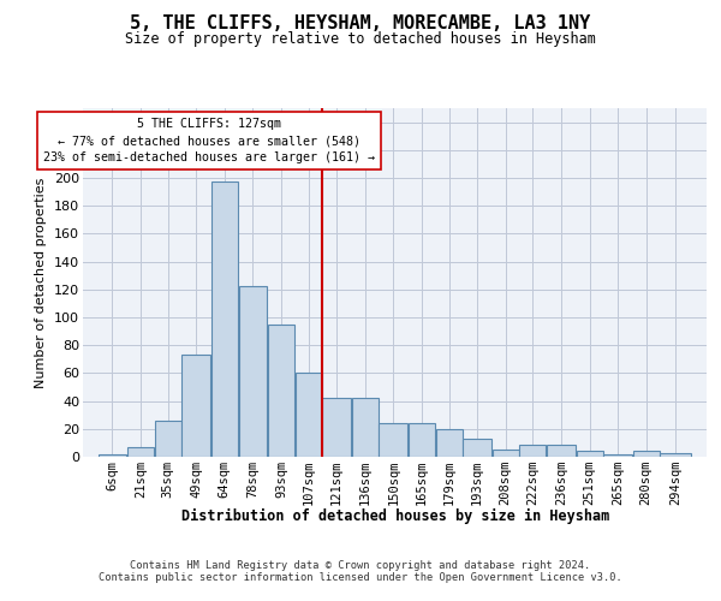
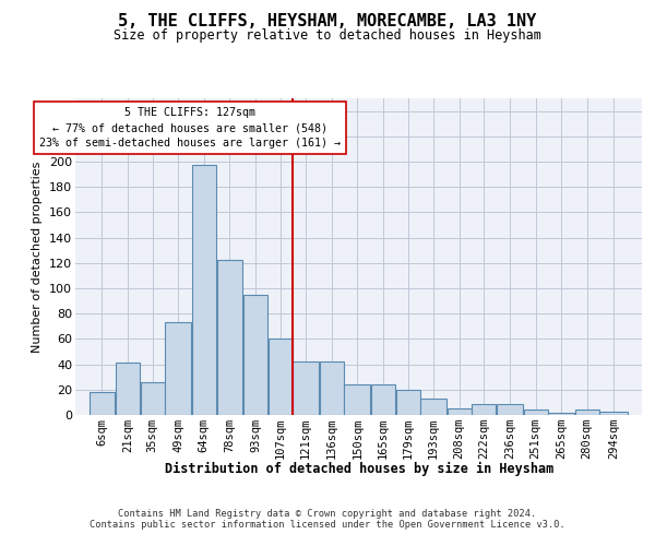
6sqm: 2 -> 18
21sqm: 7 -> 41
